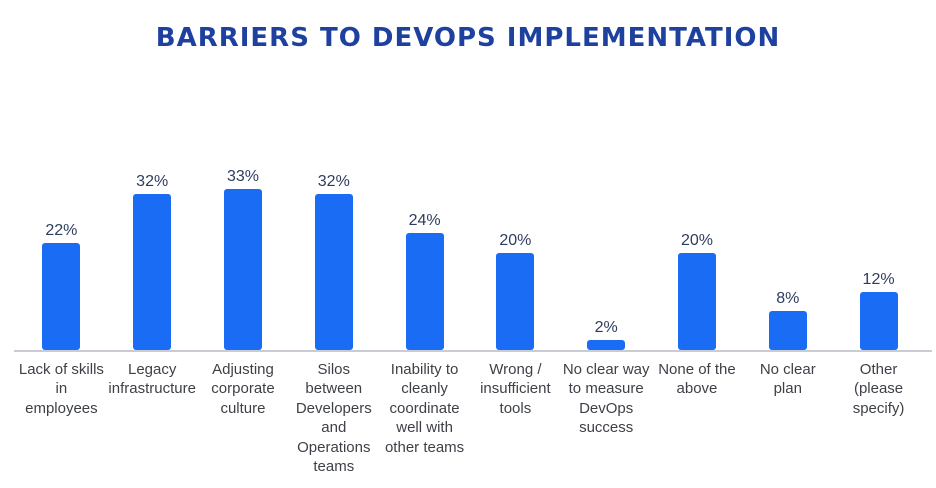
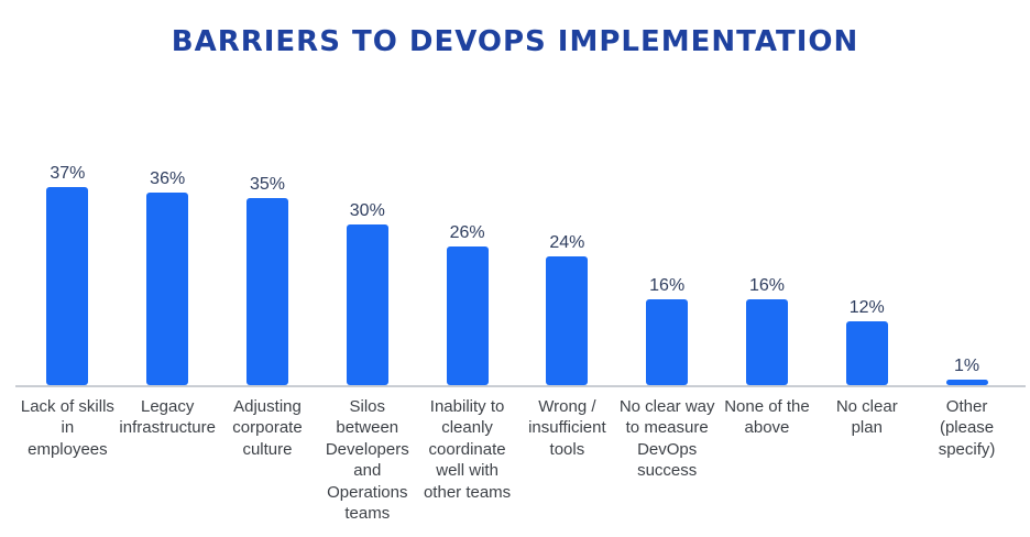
Lack of skills in employees: 22% -> 37%
Legacy infrastructure: 32% -> 36%
Adjusting corporate culture: 33% -> 35%
Silos between Developers and Operations teams: 32% -> 30%
Inability to cleanly coordinate well with other teams: 24% -> 26%
Wrong / insufficient tools: 20% -> 24%
No clear way to measure DevOps success: 2% -> 16%
None of the above: 20% -> 16%
No clear plan: 8% -> 12%
Other (please specify): 12% -> 1%
